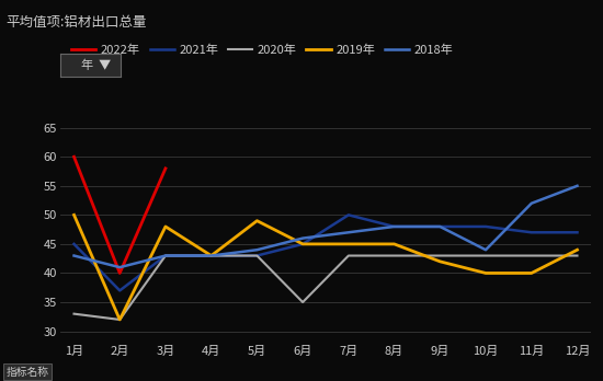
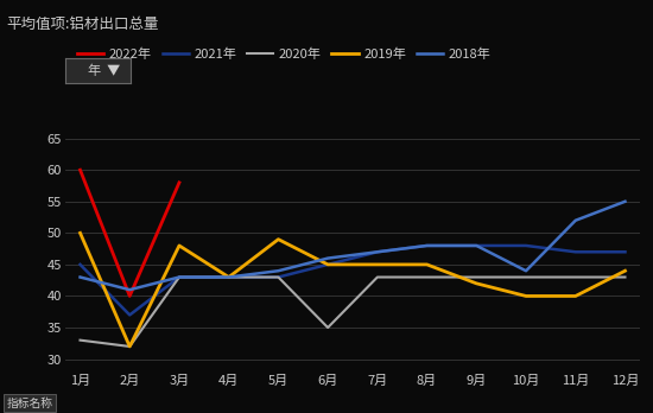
2021年/7月: 50 -> 47
